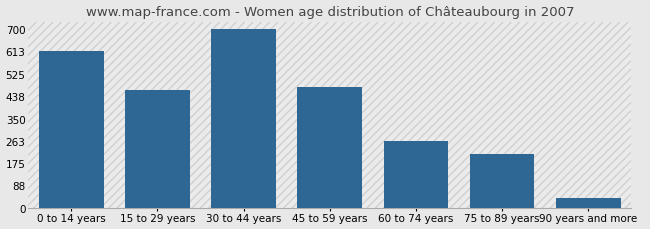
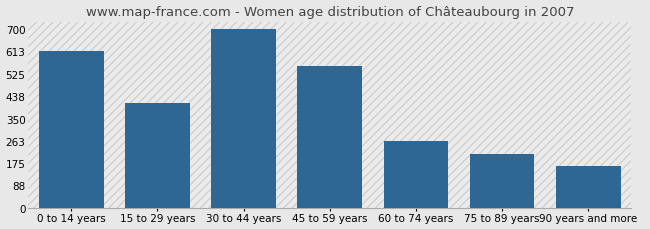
15 to 29 years: 463 -> 410
45 to 59 years: 475 -> 555
90 years and more: 38 -> 165
